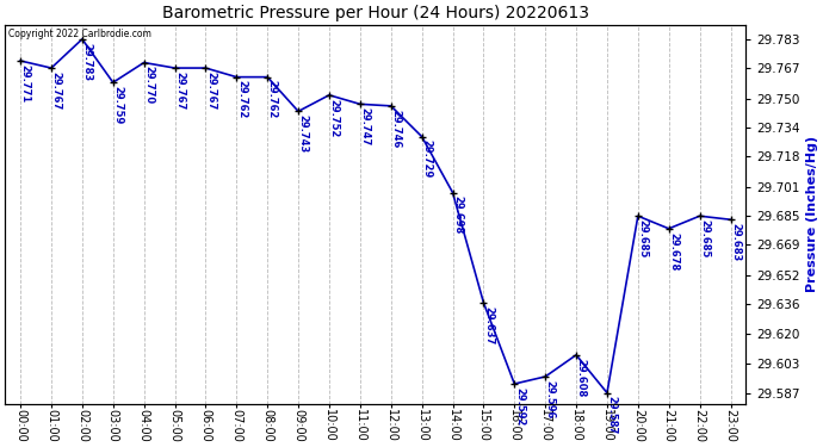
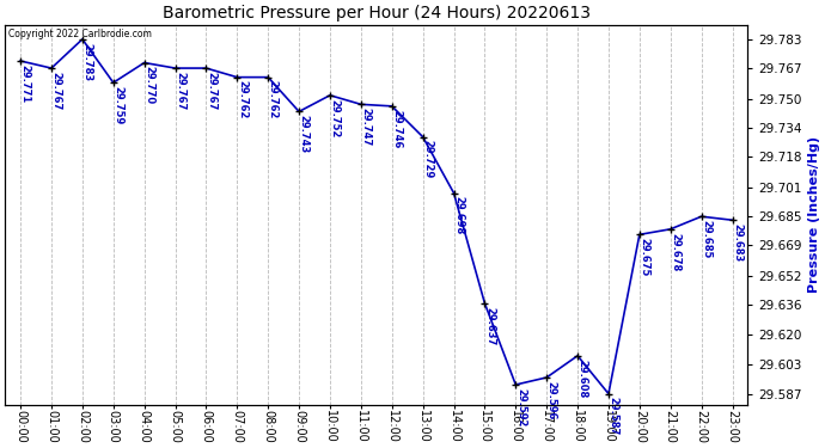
20:00: 29.685 -> 29.675
